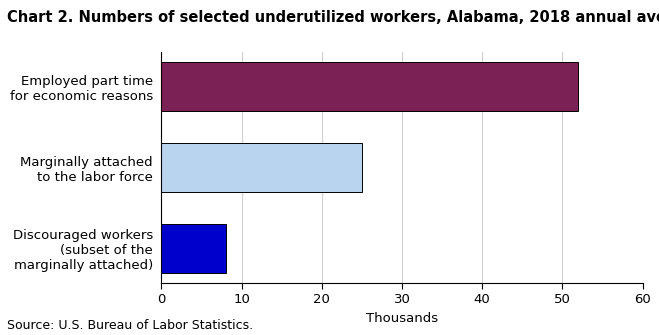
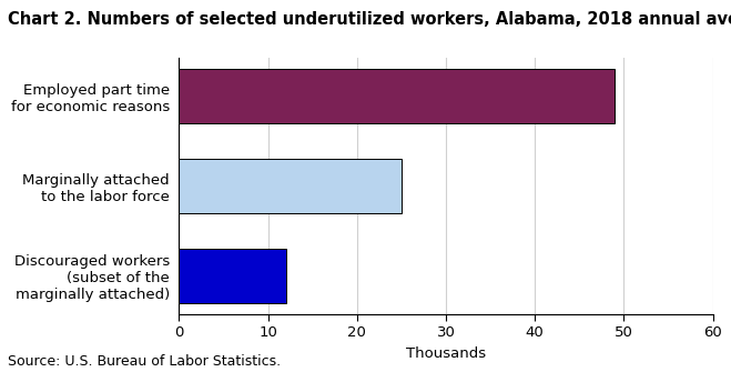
Employed part time for economic reasons: 52 -> 49
Discouraged workers (subset of the marginally attached): 8 -> 12
